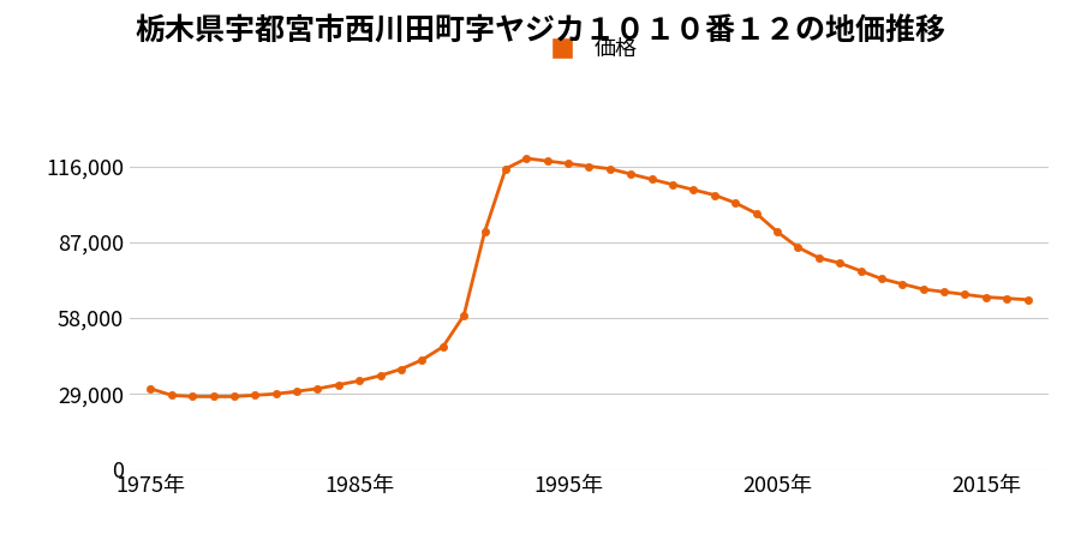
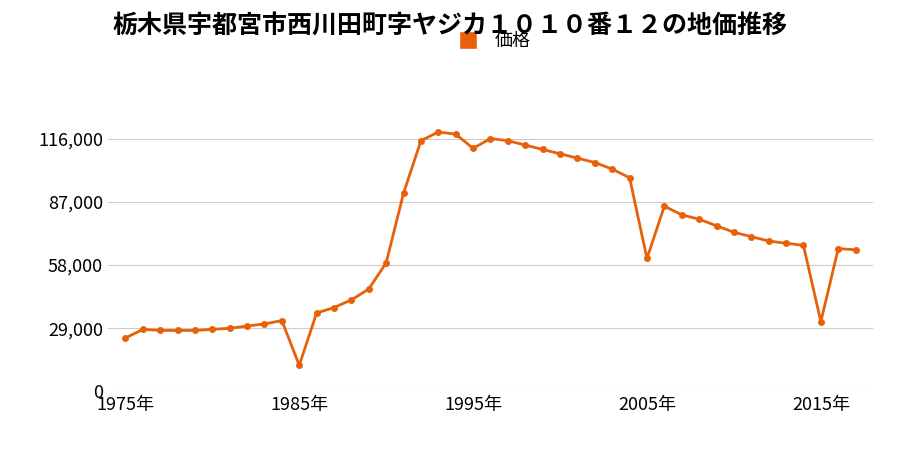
1975年: 31,000 -> 24,500
1985年: 34,000 -> 12,000
1995年: 117,000 -> 111,500
2005年: 91,000 -> 61,000
2015年: 66,000 -> 32,000
